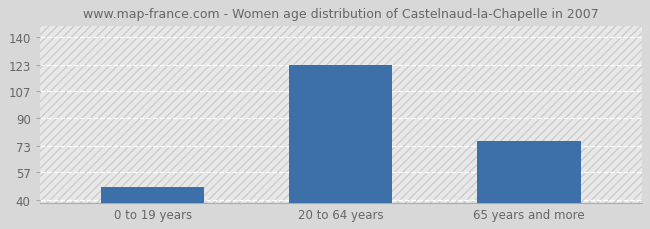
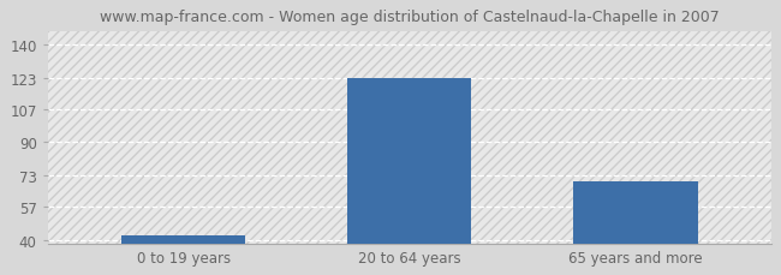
0 to 19 years: 48 -> 42
65 years and more: 76 -> 70
